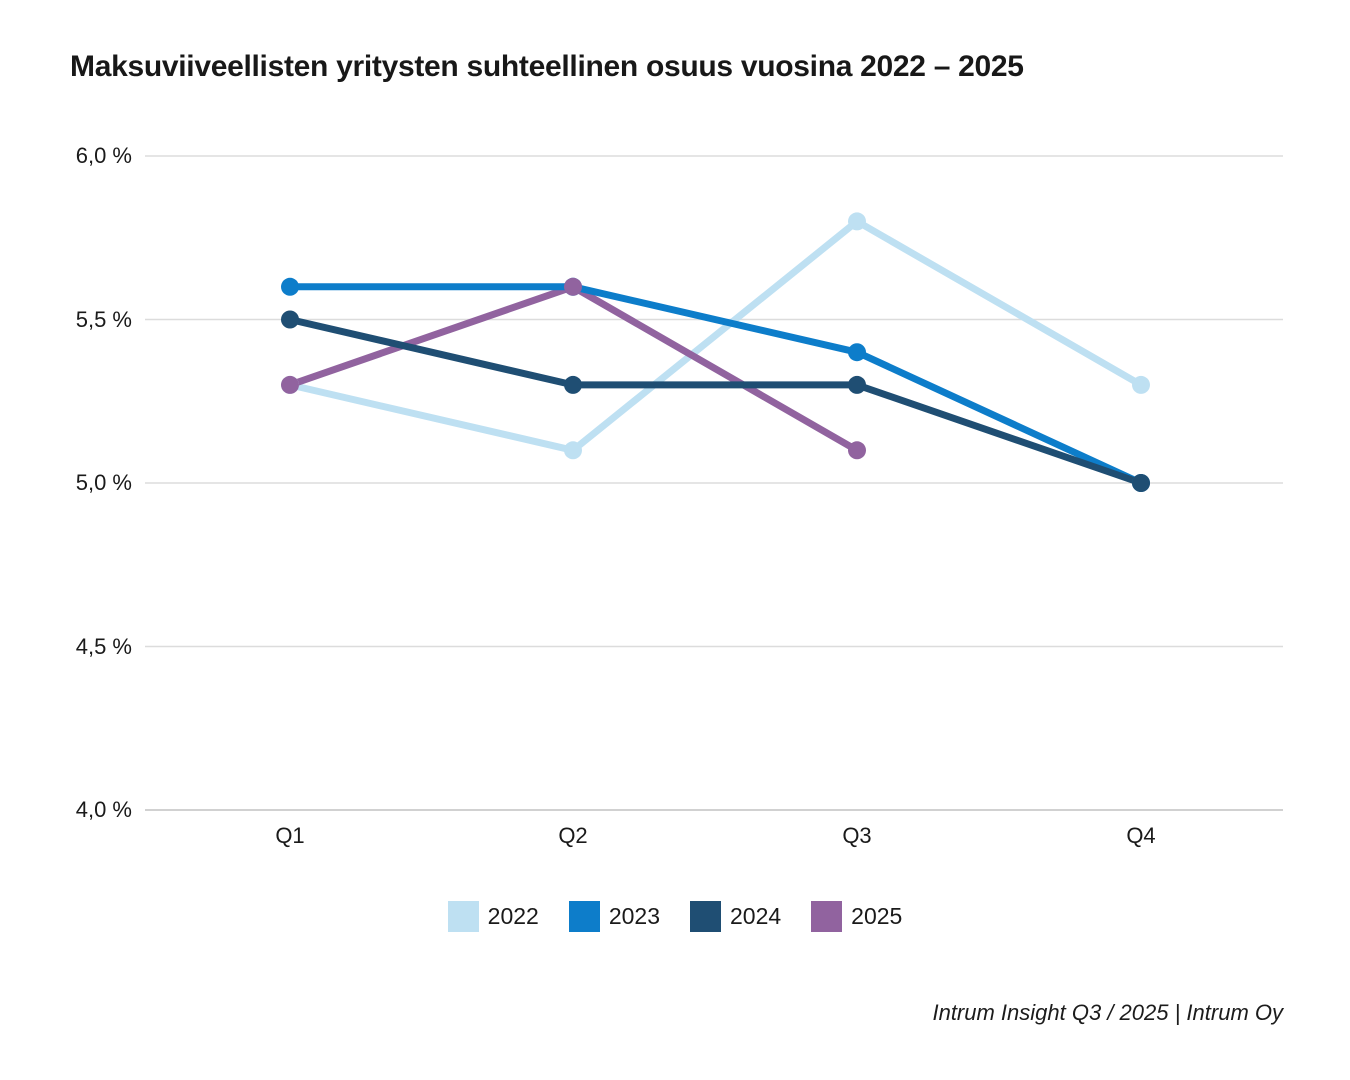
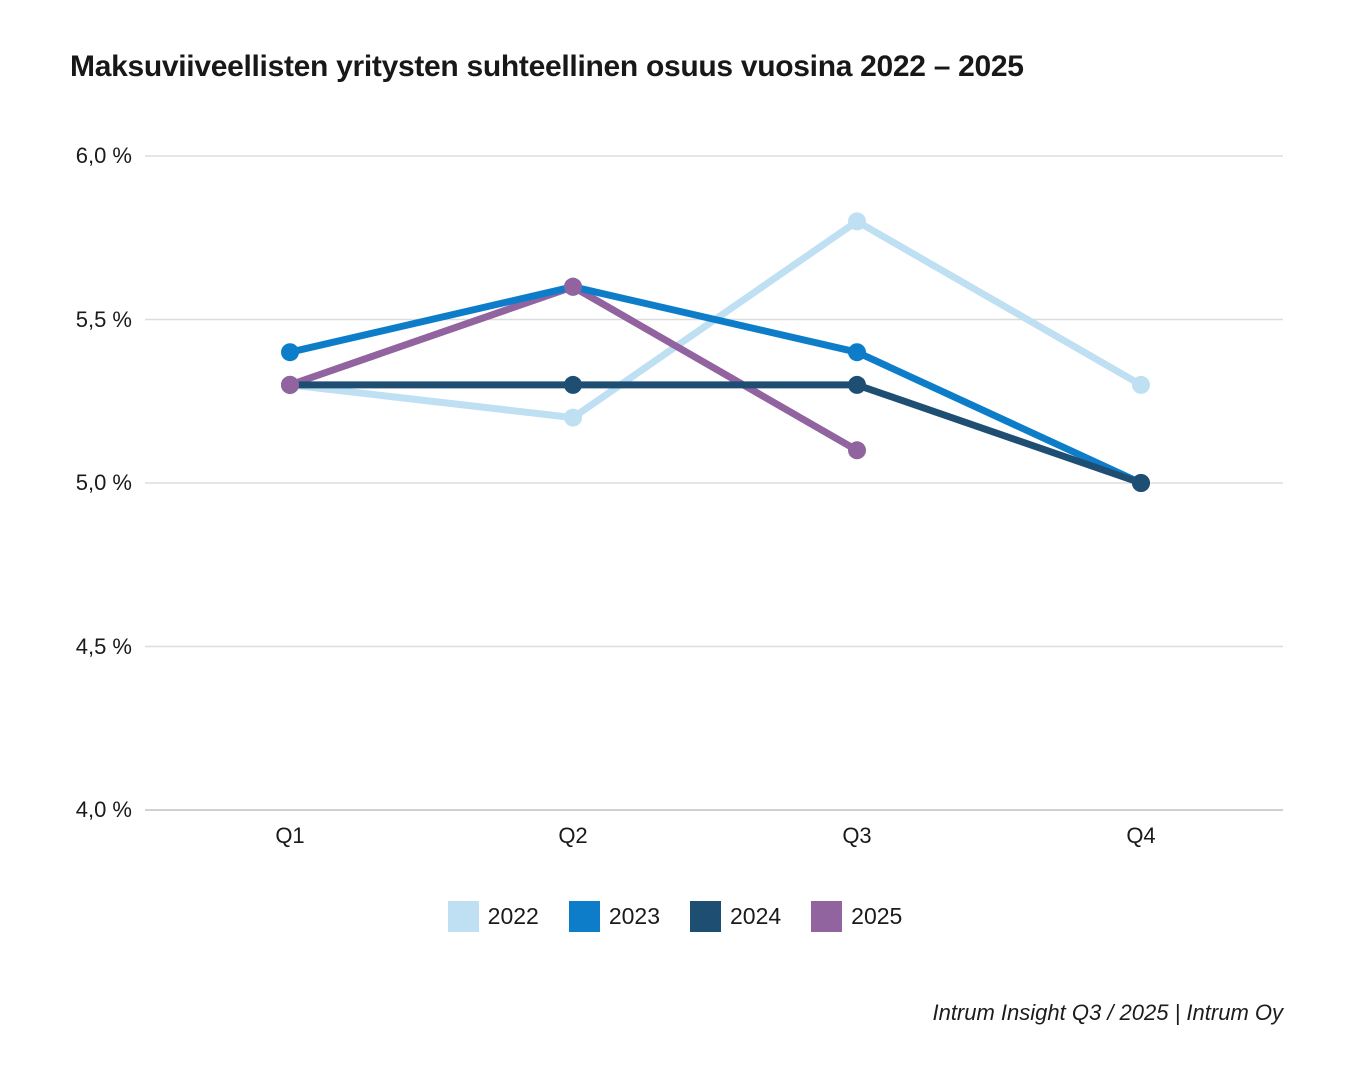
2023/Q1: 5,6% -> 5,4%
2024/Q1: 5,5% -> 5,3%
2022/Q2: 5,1% -> 5,2%
